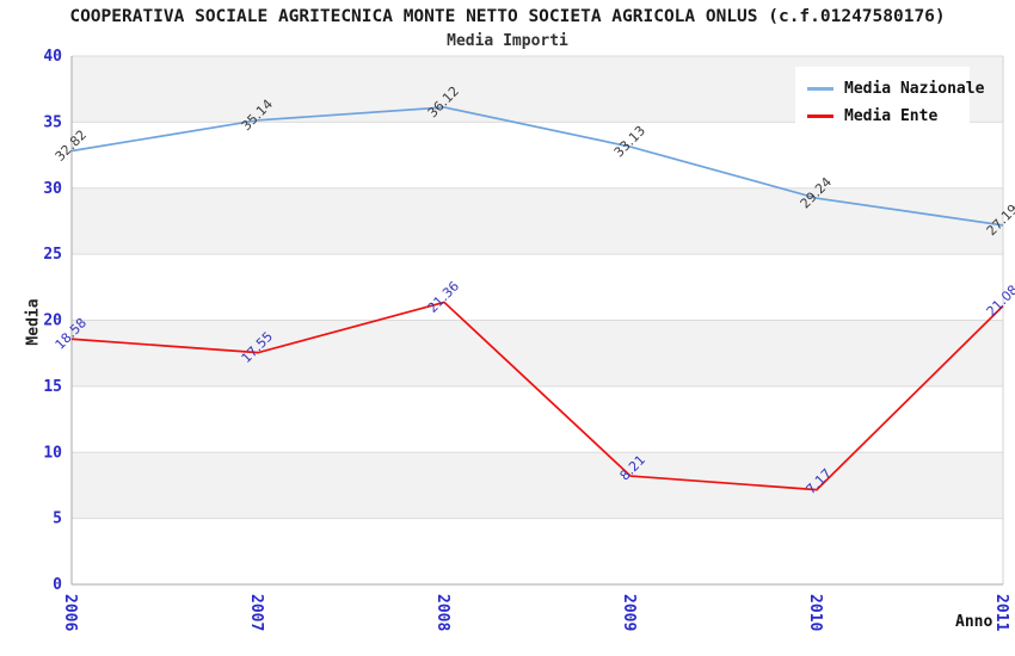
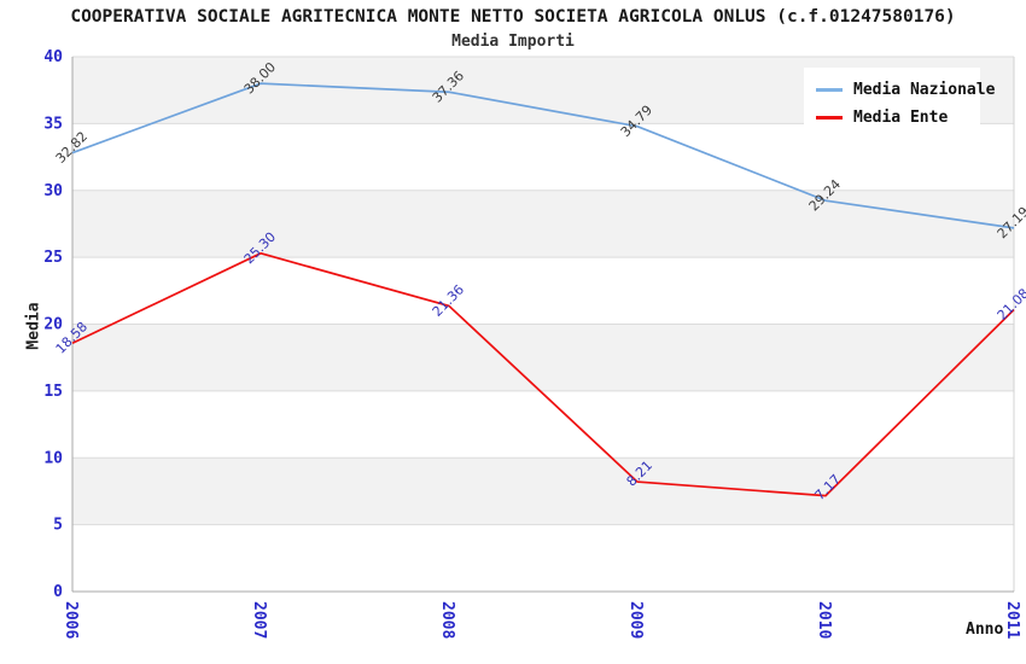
Media Nazionale/2007: 35.14 -> 38.00
Media Ente/2007: 17.55 -> 25.30
Media Nazionale/2008: 36.12 -> 37.36
Media Nazionale/2009: 33.13 -> 34.79
